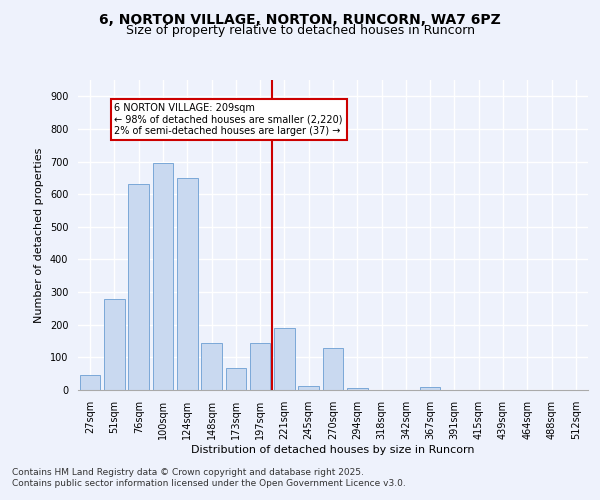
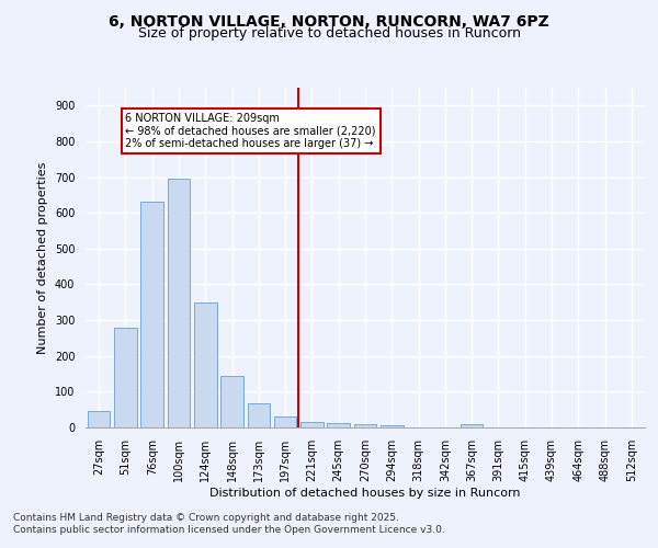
124sqm: 650 -> 350
197sqm: 145 -> 30
221sqm: 190 -> 15
270sqm: 130 -> 10
